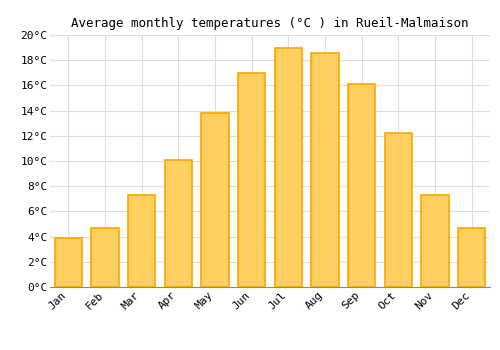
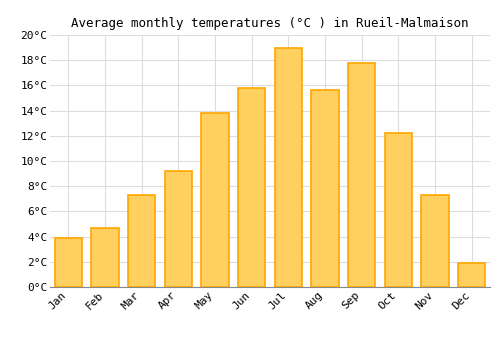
Apr: 10.1°C -> 9.2°C
Jun: 17.0°C -> 15.8°C
Aug: 18.6°C -> 15.6°C
Sep: 16.1°C -> 17.8°C
Dec: 4.7°C -> 1.9°C
